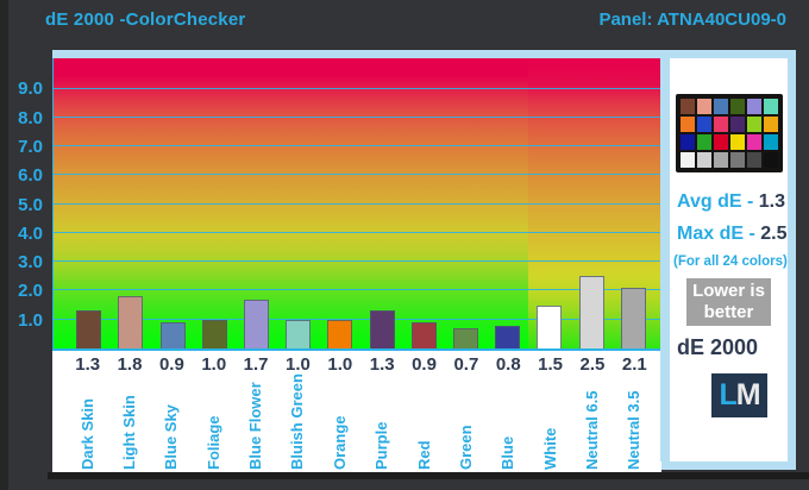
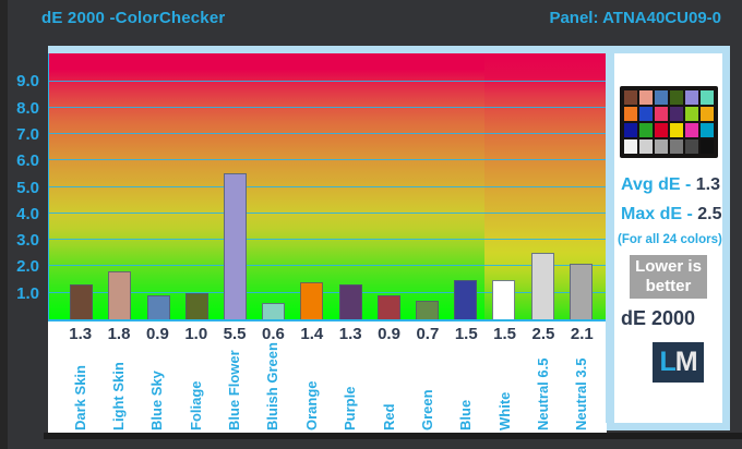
Blue Flower: 1.7 -> 5.5
Bluish Green: 1.0 -> 0.6
Orange: 1.0 -> 1.4
Blue: 0.8 -> 1.5
